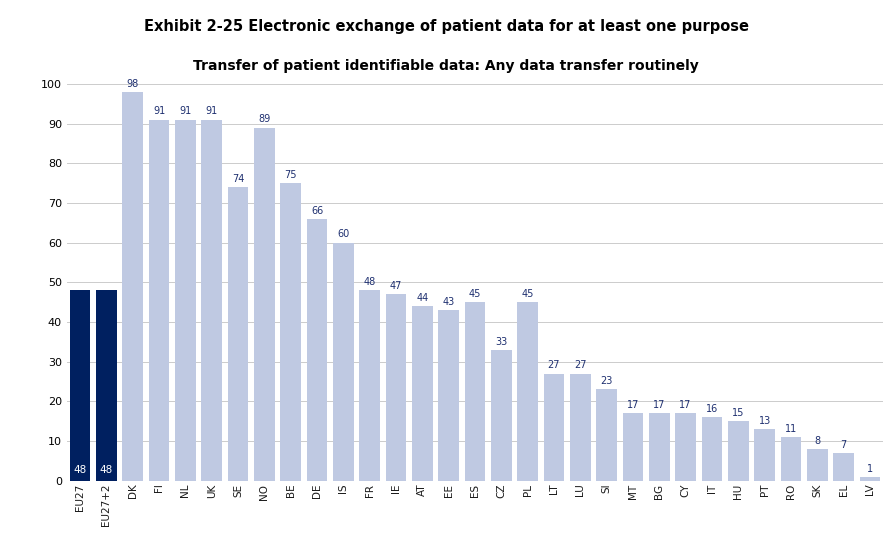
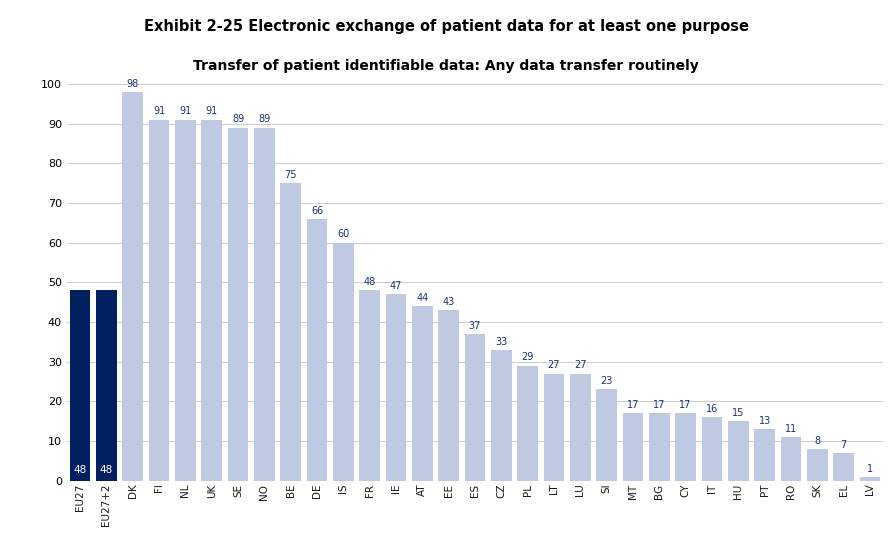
SE: 74 -> 89
ES: 45 -> 37
PL: 45 -> 29
